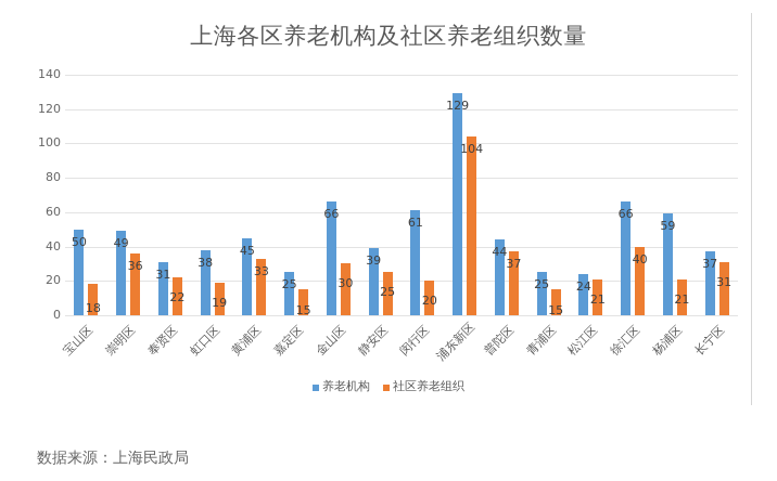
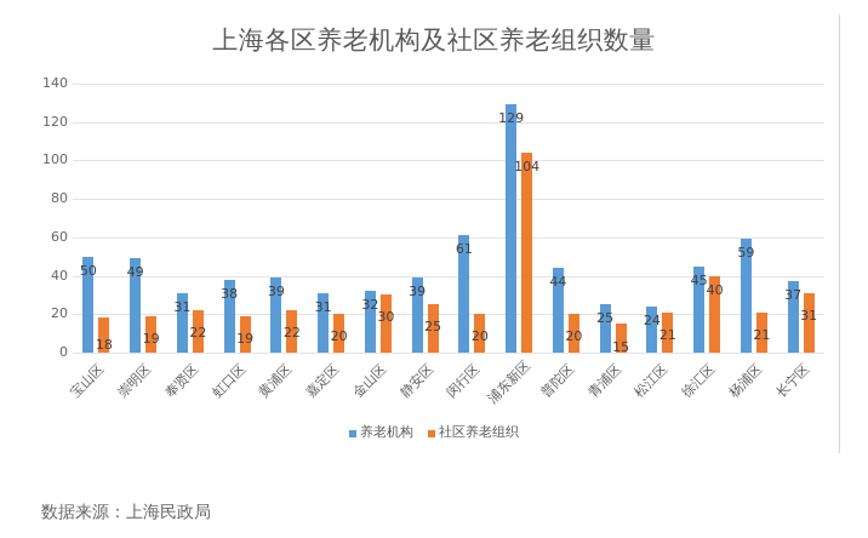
社区养老组织/崇明区: 36 -> 19
养老机构/黄浦区: 45 -> 39
社区养老组织/黄浦区: 33 -> 22
养老机构/嘉定区: 25 -> 31
社区养老组织/嘉定区: 15 -> 20
养老机构/金山区: 66 -> 32
社区养老组织/普陀区: 37 -> 20
养老机构/徐汇区: 66 -> 45
